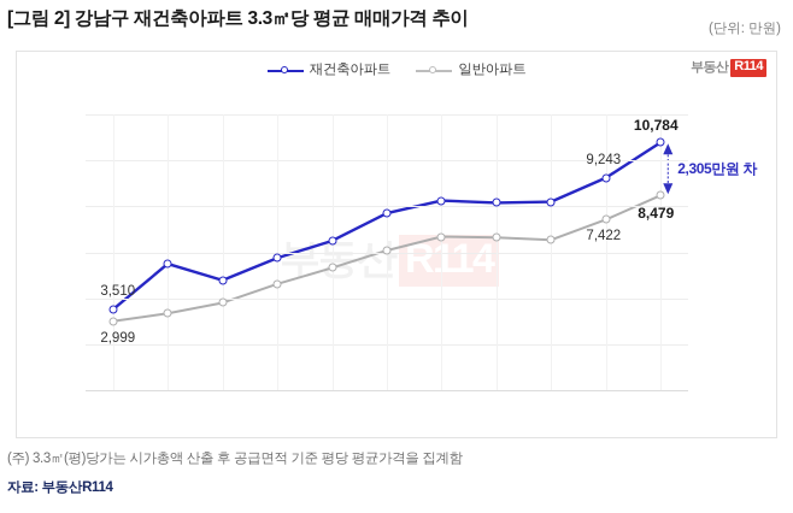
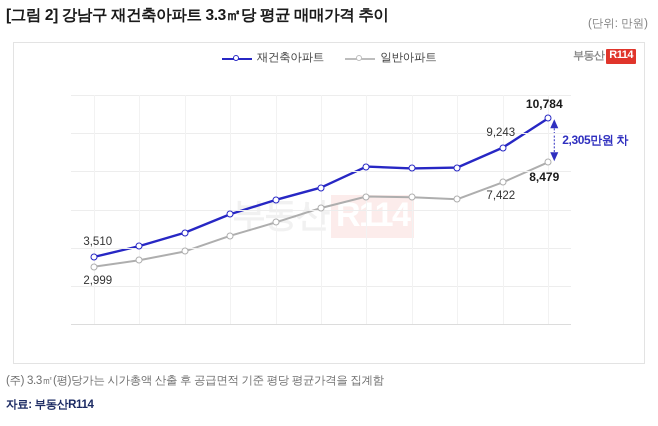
재건축아파트/16년: 5500 -> 4100
재건축아파트/20년: 7700 -> 7200
